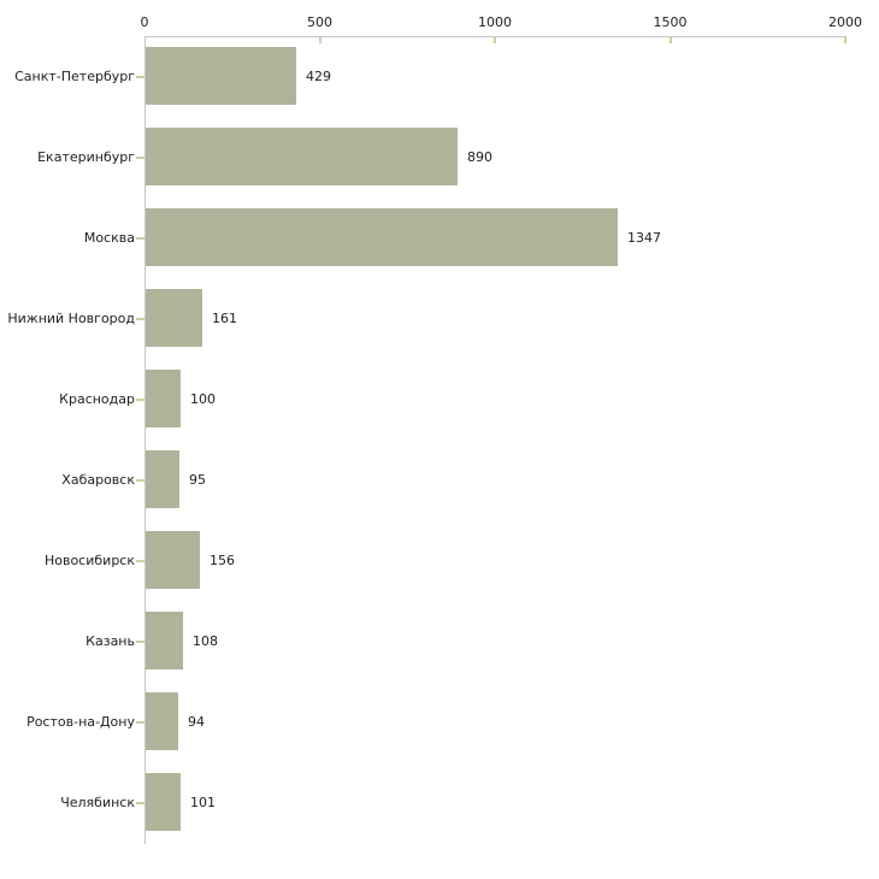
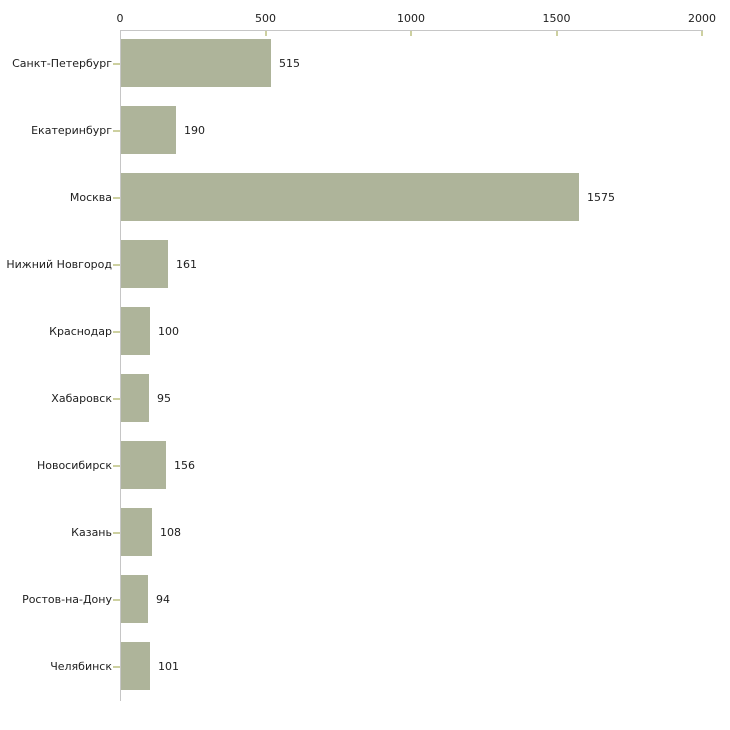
Санкт-Петербург: 429 -> 515
Екатеринбург: 890 -> 190
Москва: 1347 -> 1575
